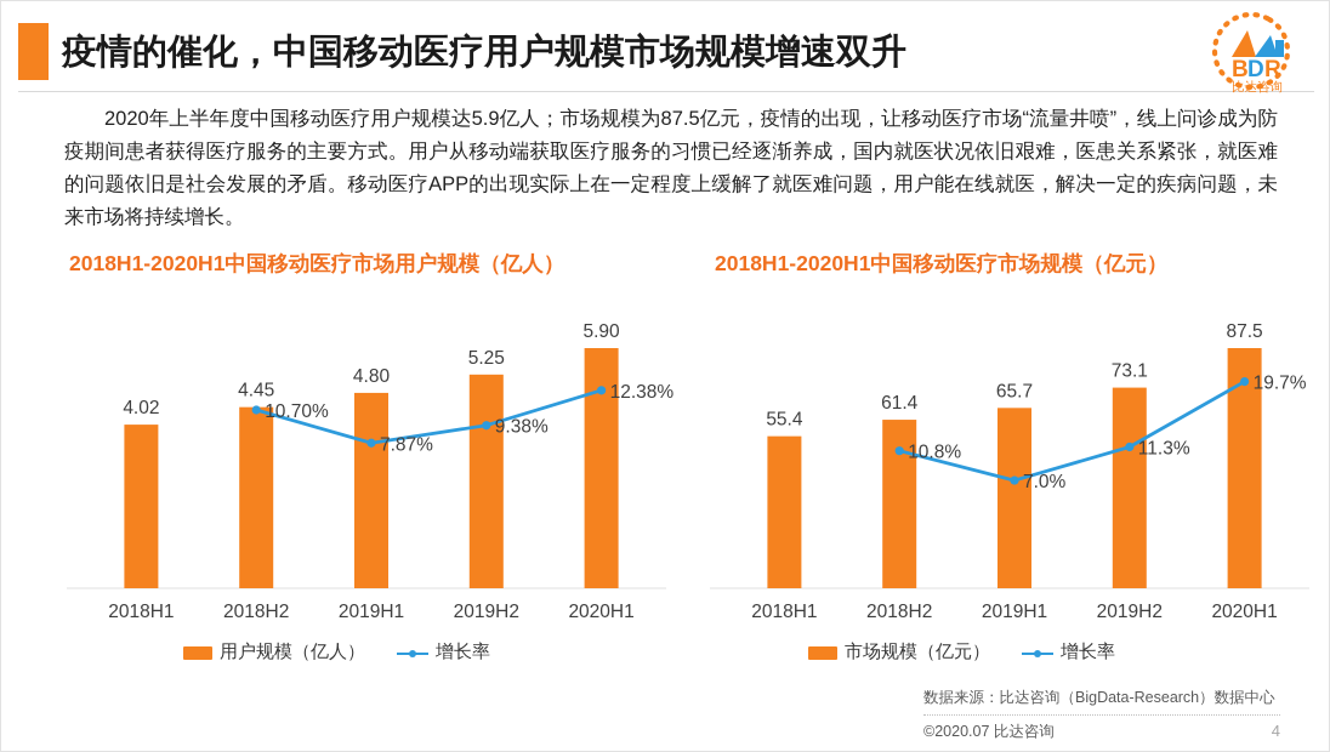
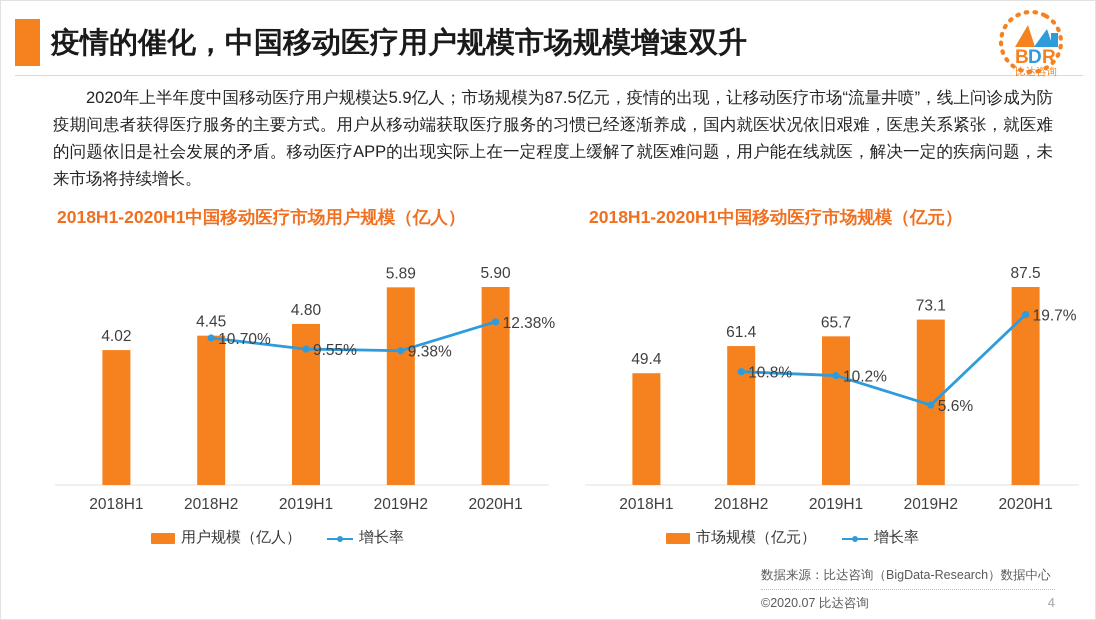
2018H1-2020H1中国移动医疗市场用户规模（亿人）/增长率/2019H1: 7.87% -> 9.55%
2018H1-2020H1中国移动医疗市场用户规模（亿人）/用户规模（亿人）/2019H2: 5.25 -> 5.89
2018H1-2020H1中国移动医疗市场规模（亿元）/市场规模（亿元）/2018H1: 55.4 -> 49.4
2018H1-2020H1中国移动医疗市场规模（亿元）/增长率/2019H1: 7.0% -> 10.2%
2018H1-2020H1中国移动医疗市场规模（亿元）/增长率/2019H2: 11.3% -> 5.6%
